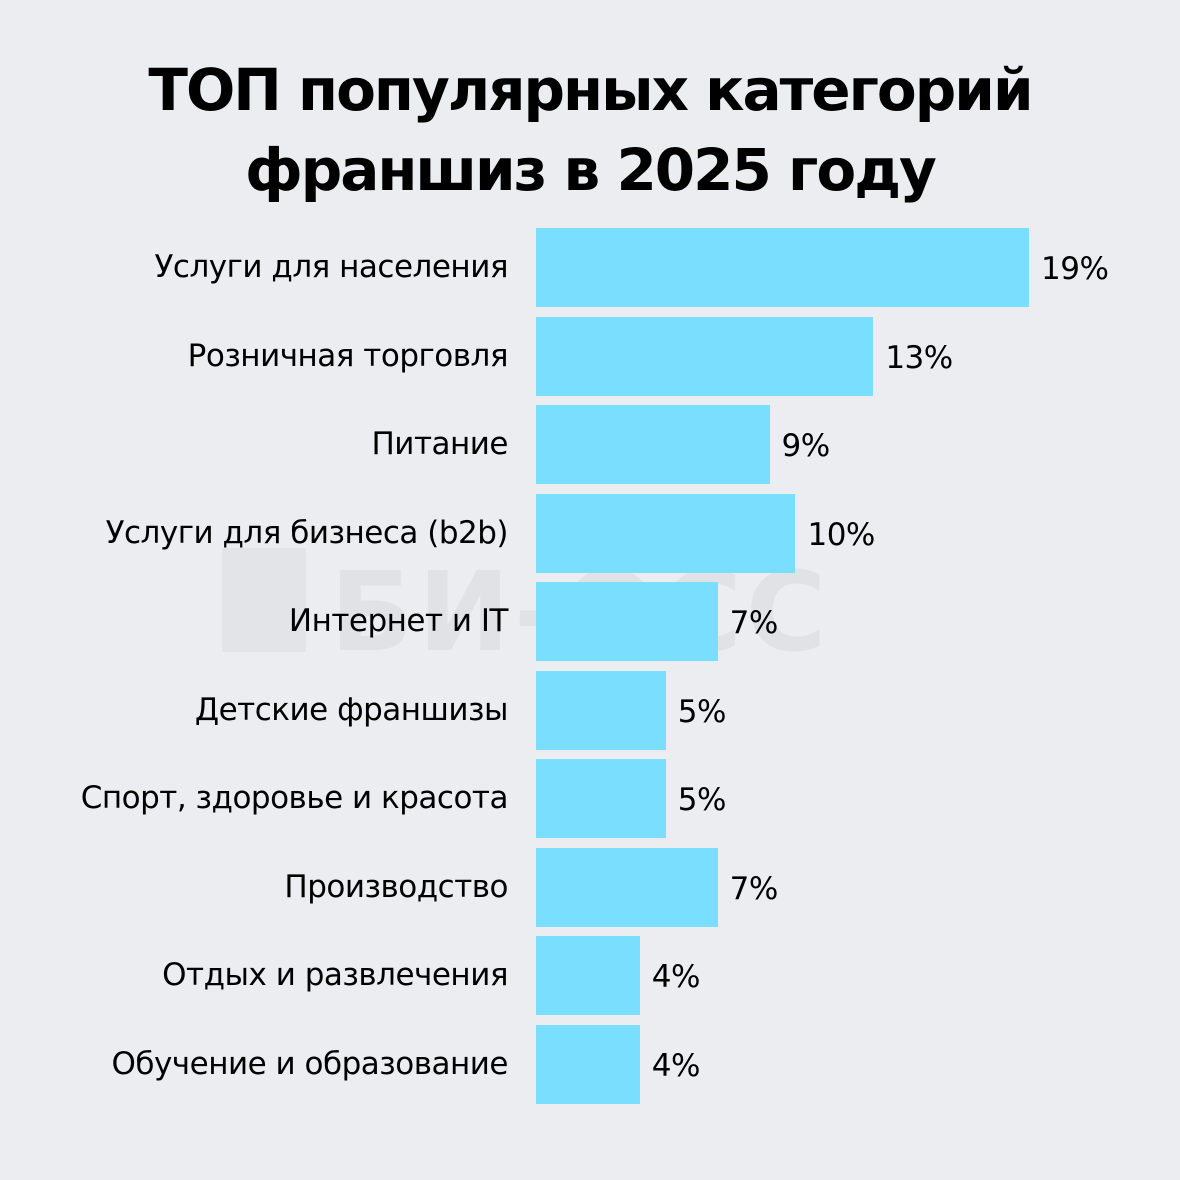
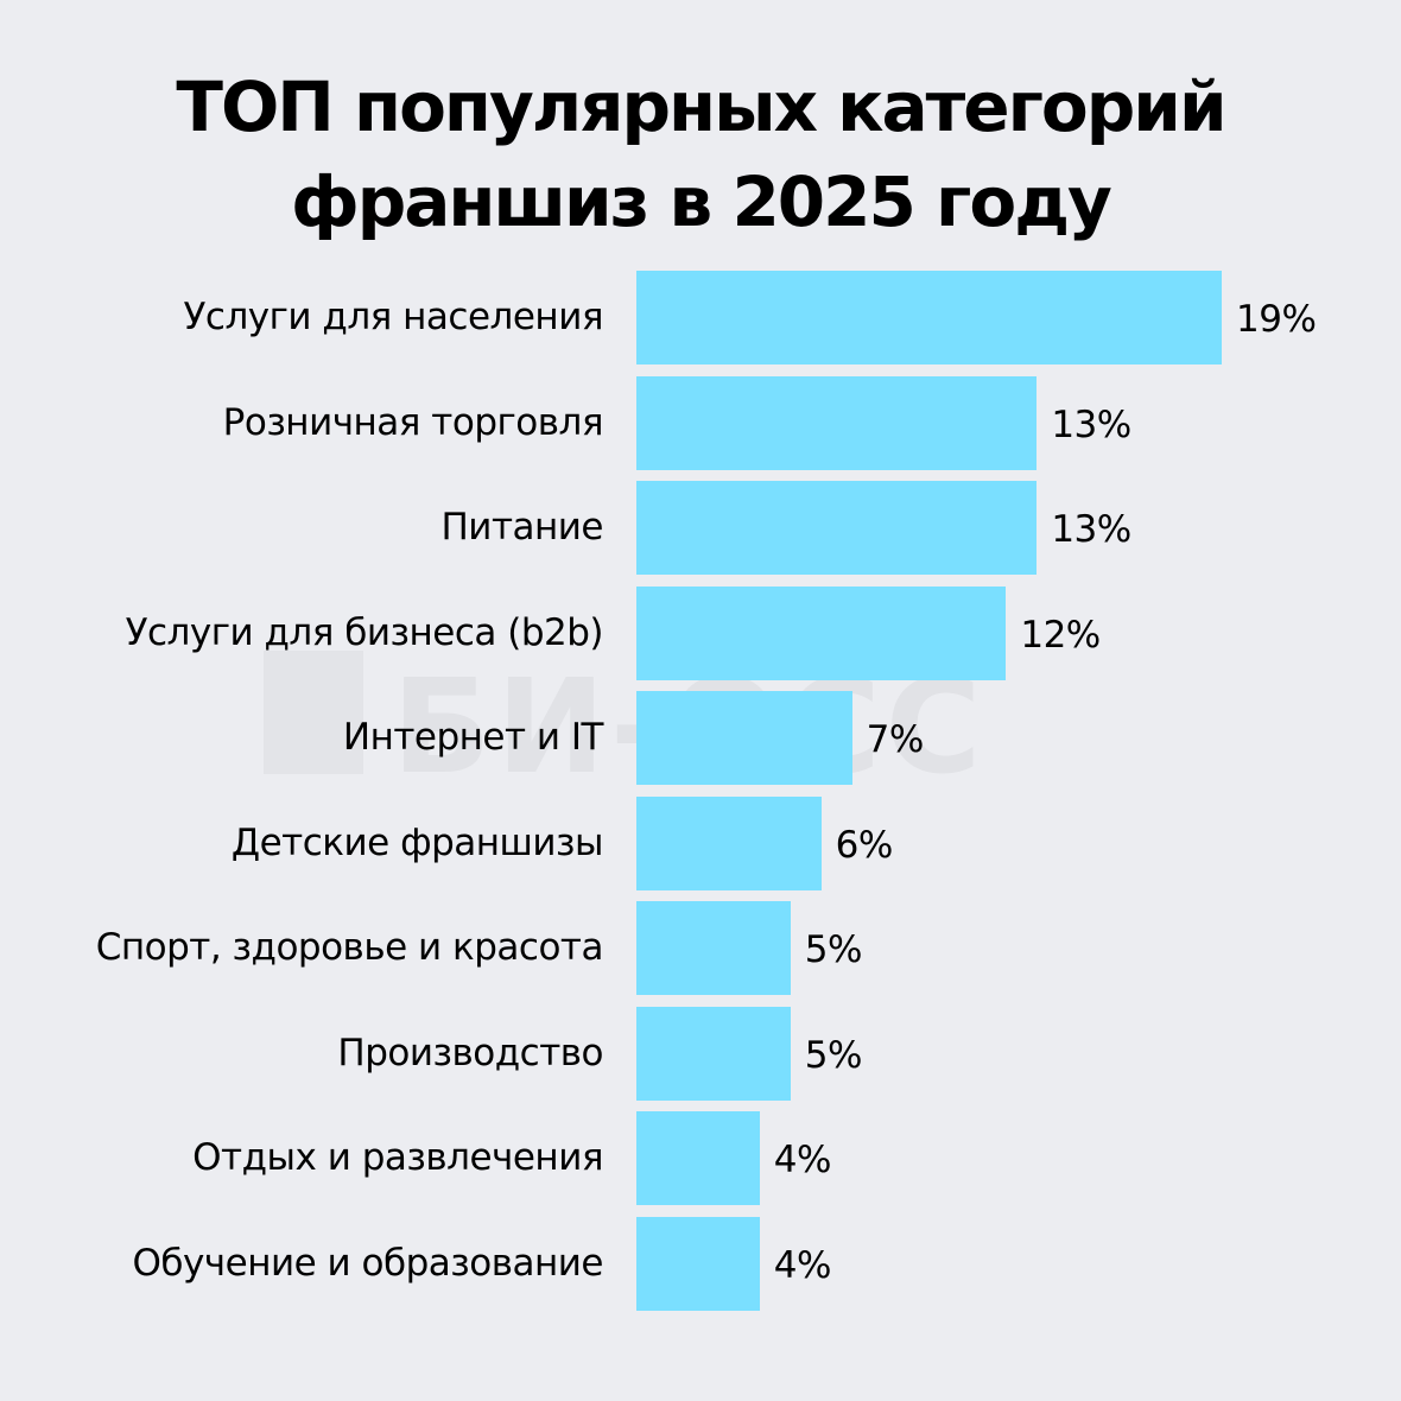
Питание: 9% -> 13%
Услуги для бизнеса (b2b): 10% -> 12%
Детские франшизы: 5% -> 6%
Производство: 7% -> 5%
